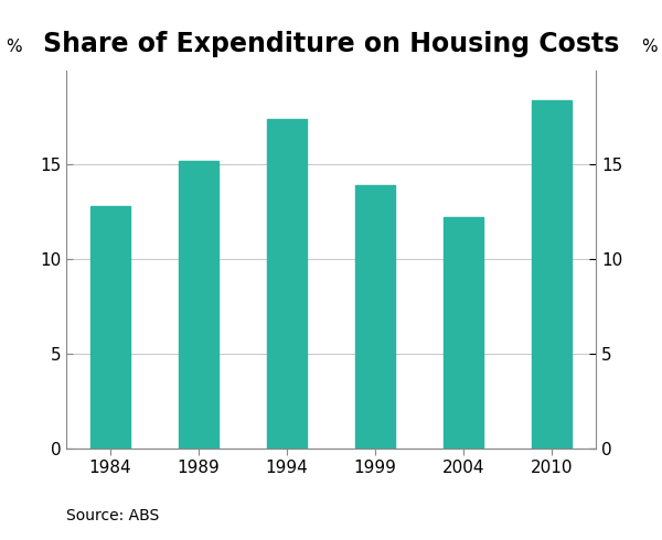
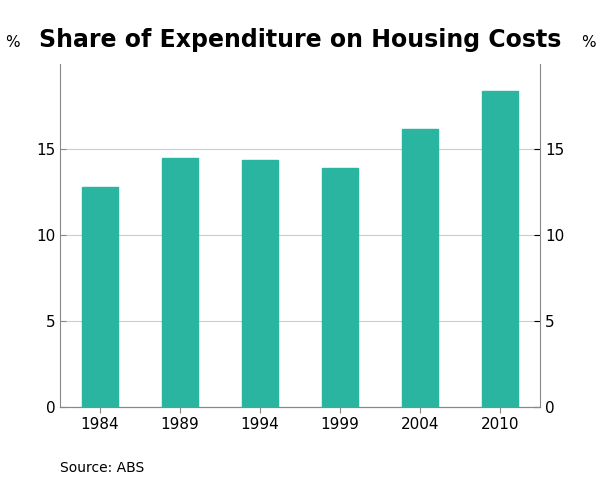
1989: 15.2 -> 14.5
1994: 17.4 -> 14.4
2004: 12.2 -> 16.2
